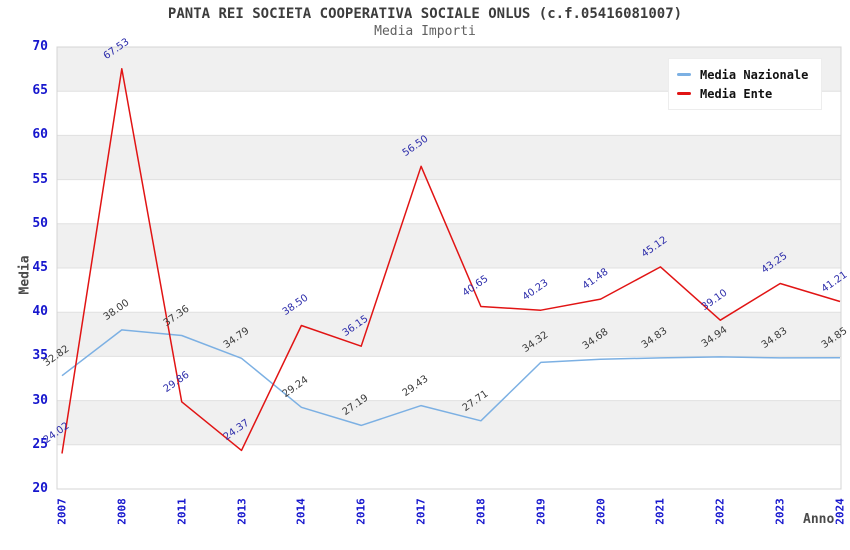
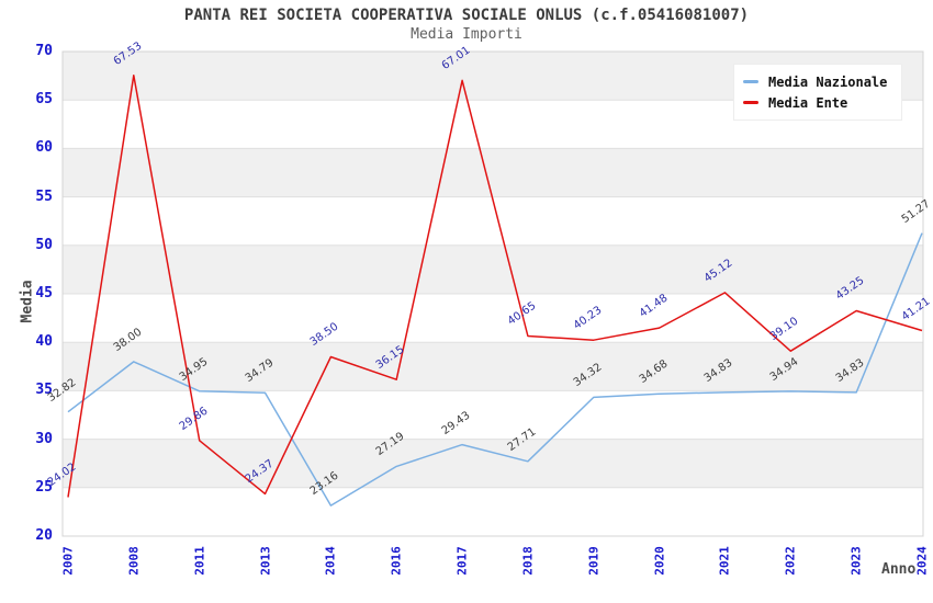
Media Nazionale/2011: 37.36 -> 34.95
Media Nazionale/2014: 29.24 -> 23.16
Media Ente/2017: 56.50 -> 67.01
Media Nazionale/2024: 34.85 -> 51.27
